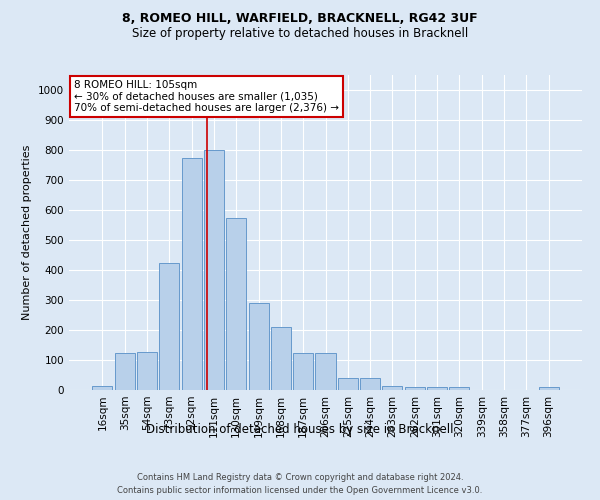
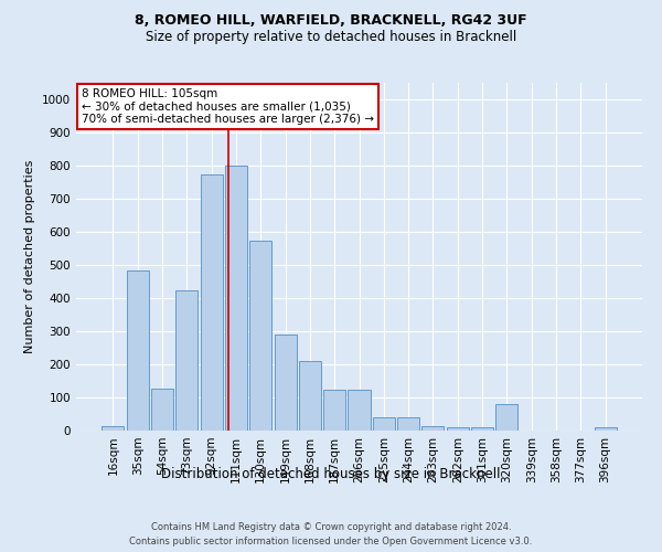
35sqm: 125 -> 485
320sqm: 10 -> 80
